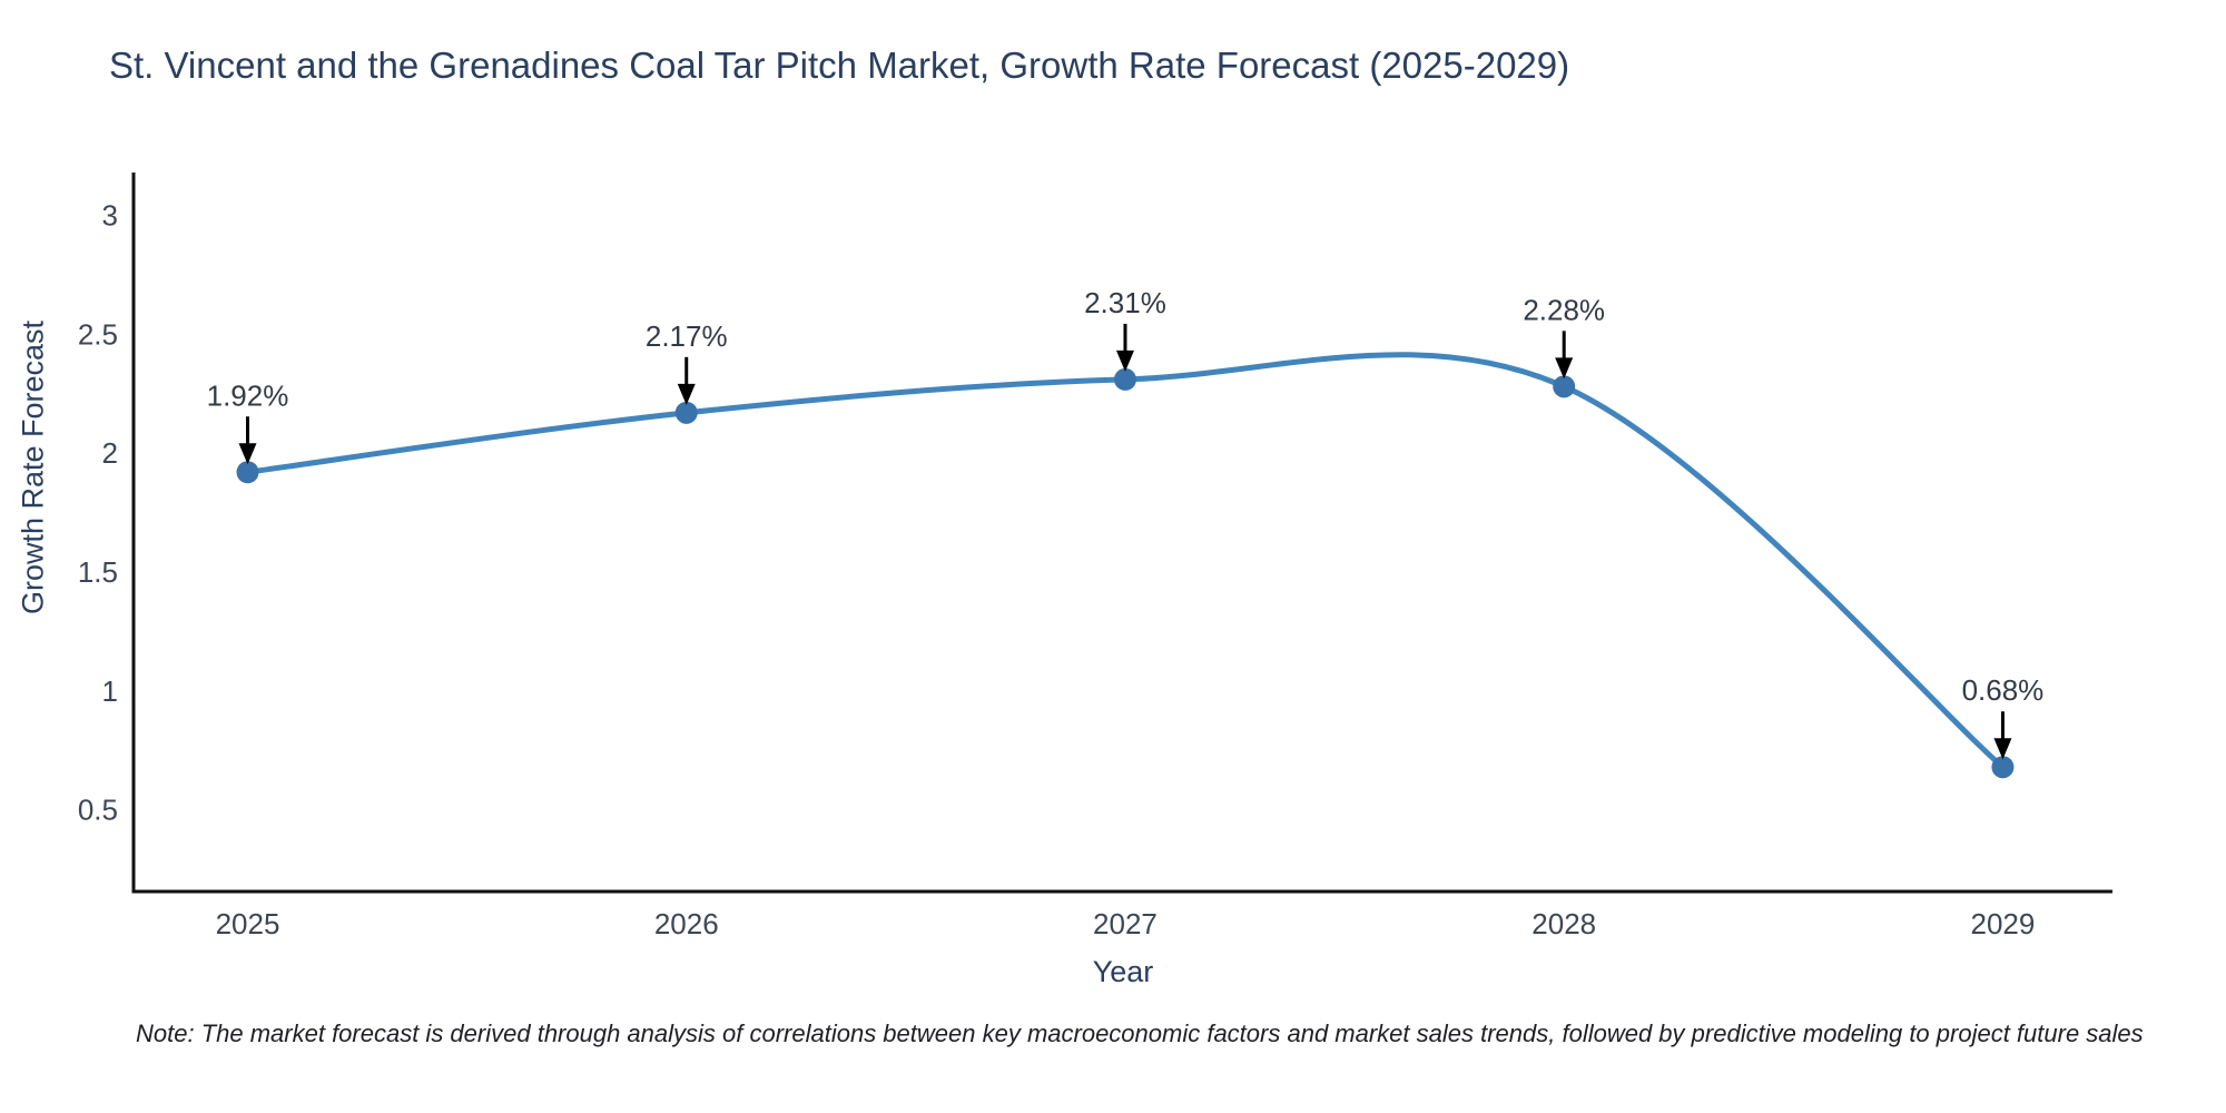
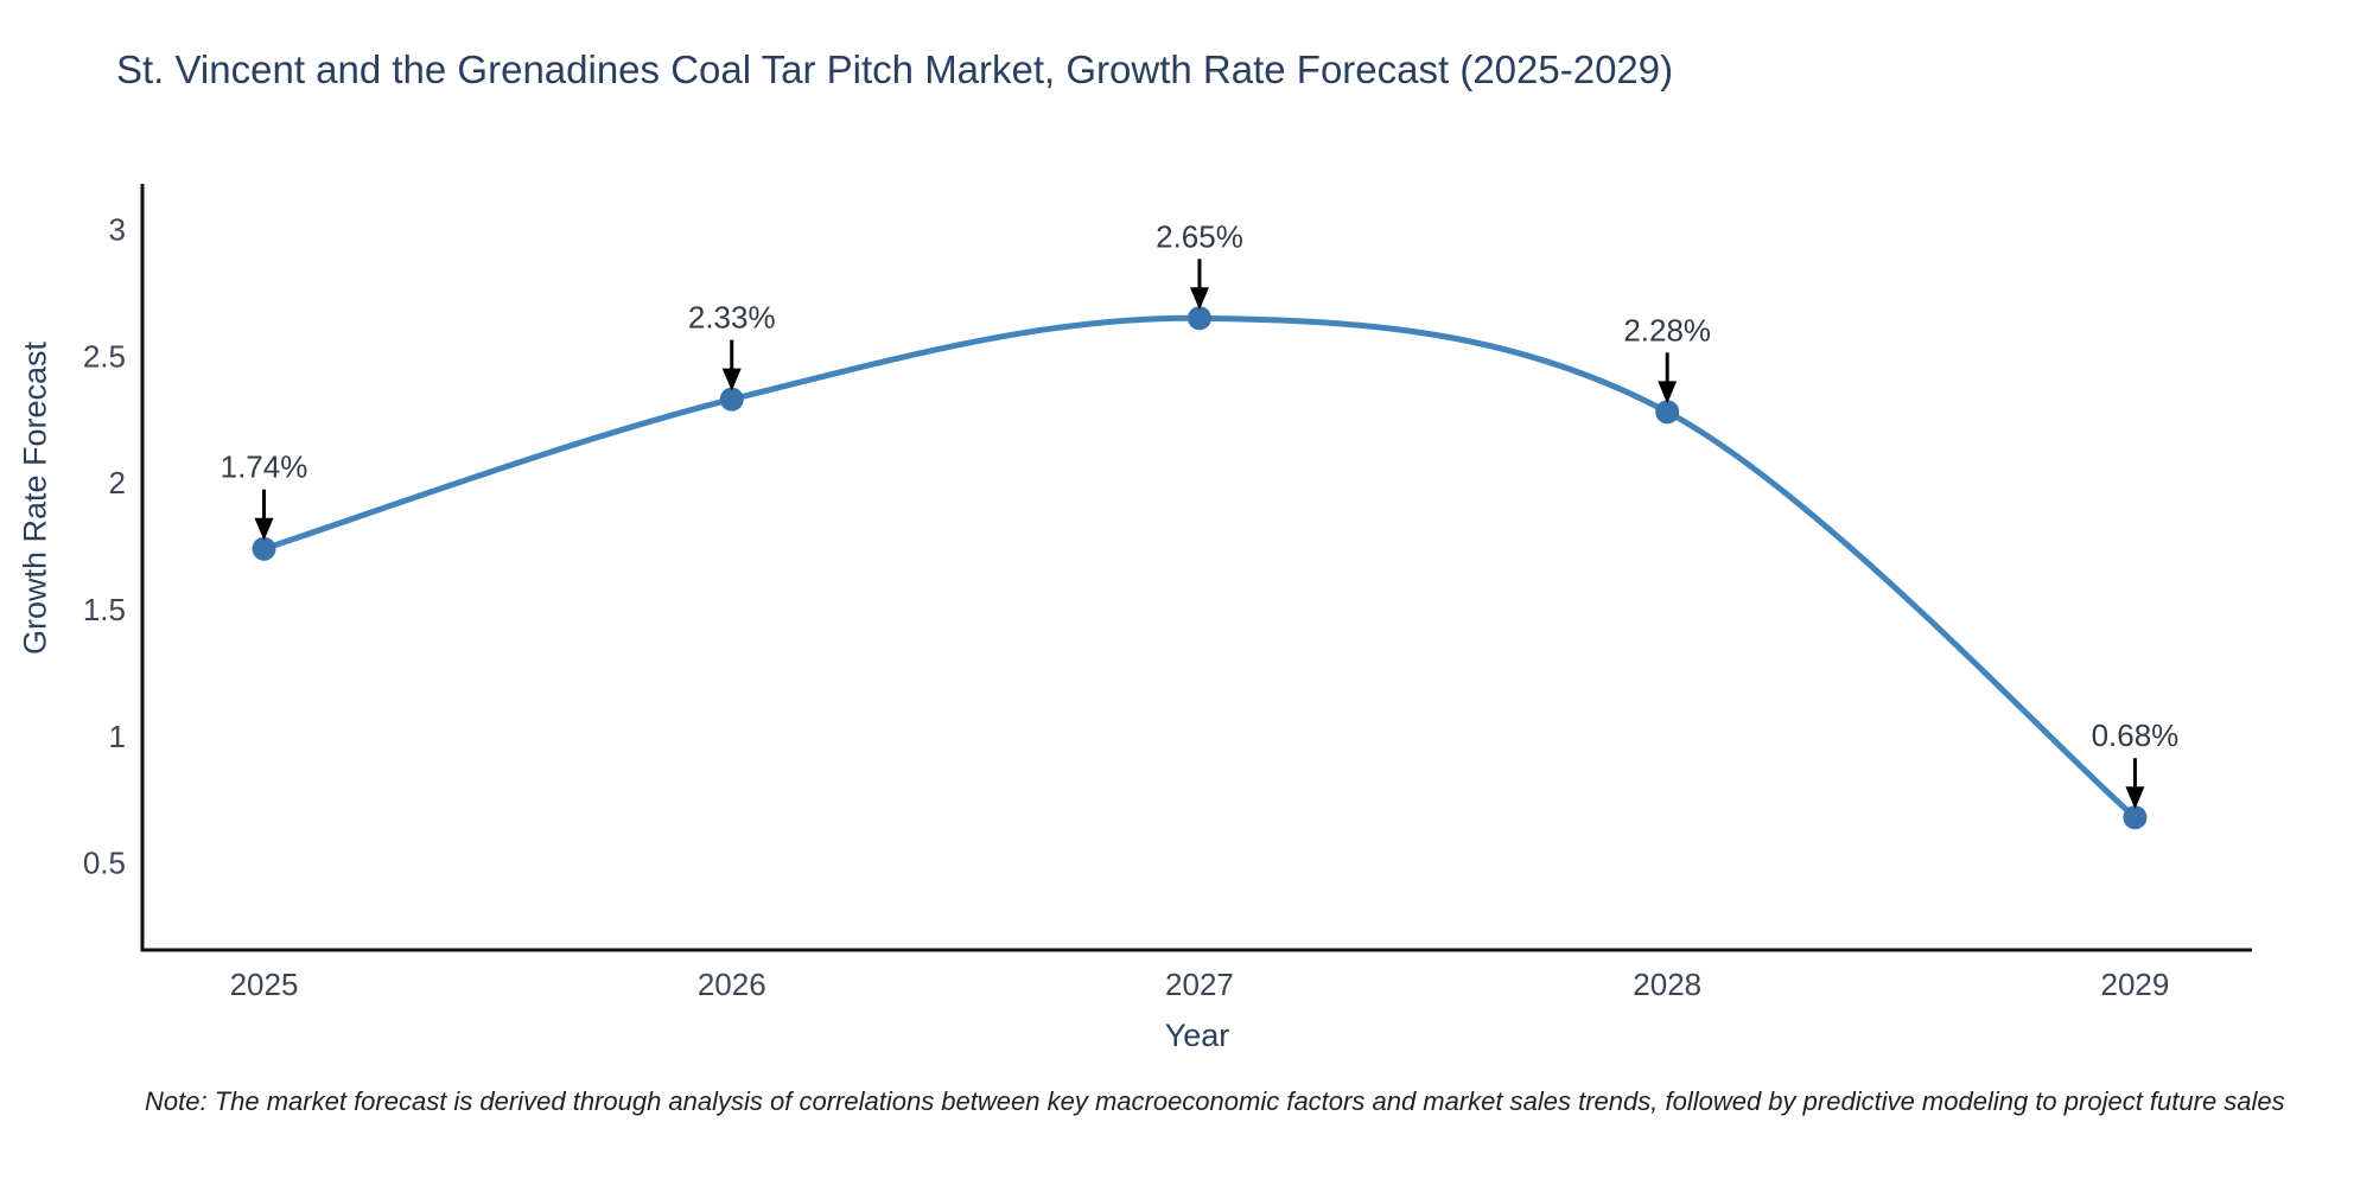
2025: 1.92% -> 1.74%
2026: 2.17% -> 2.33%
2027: 2.31% -> 2.65%
